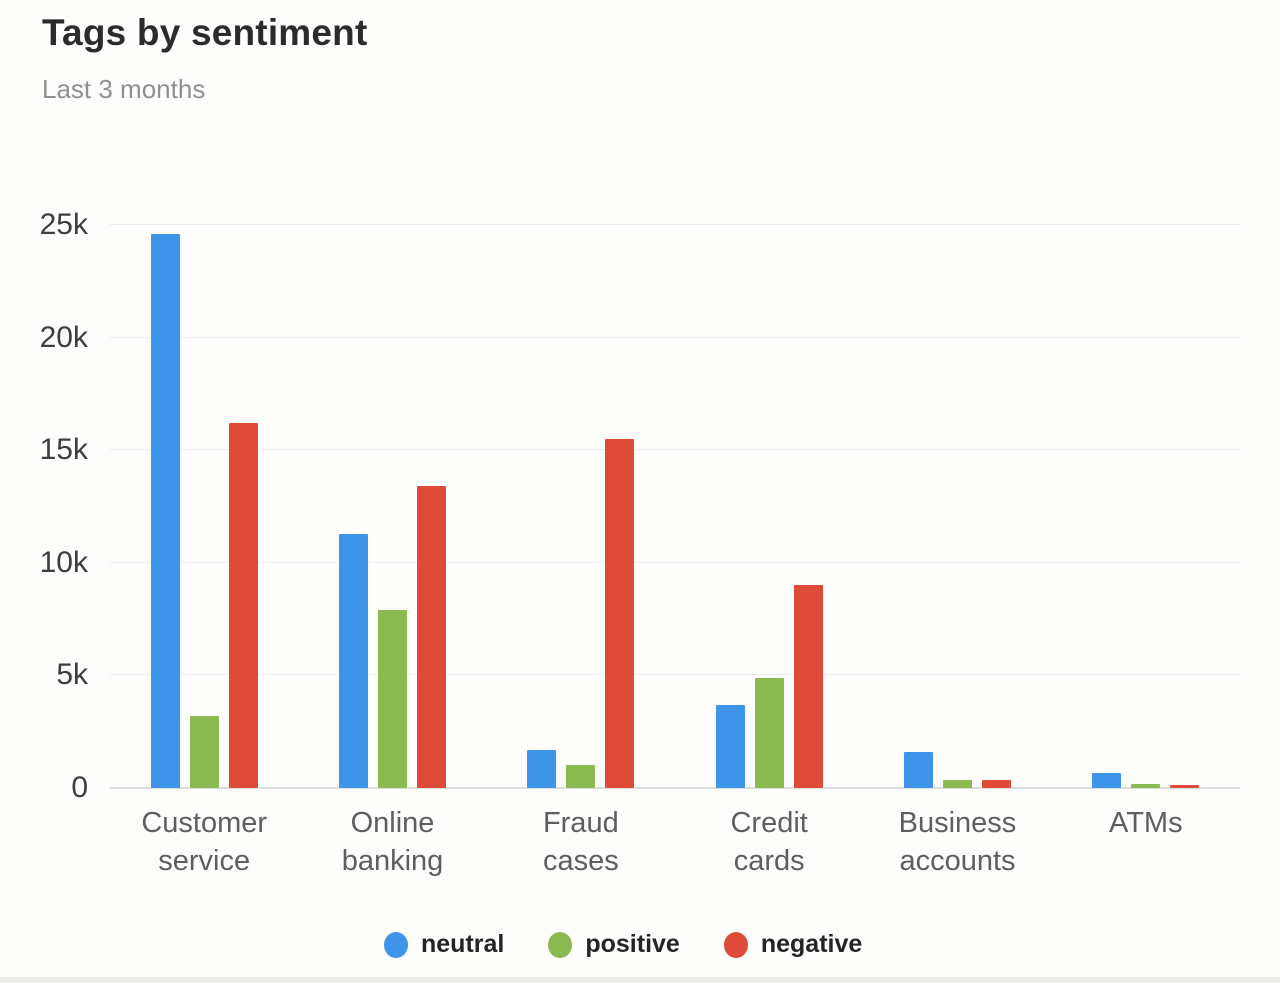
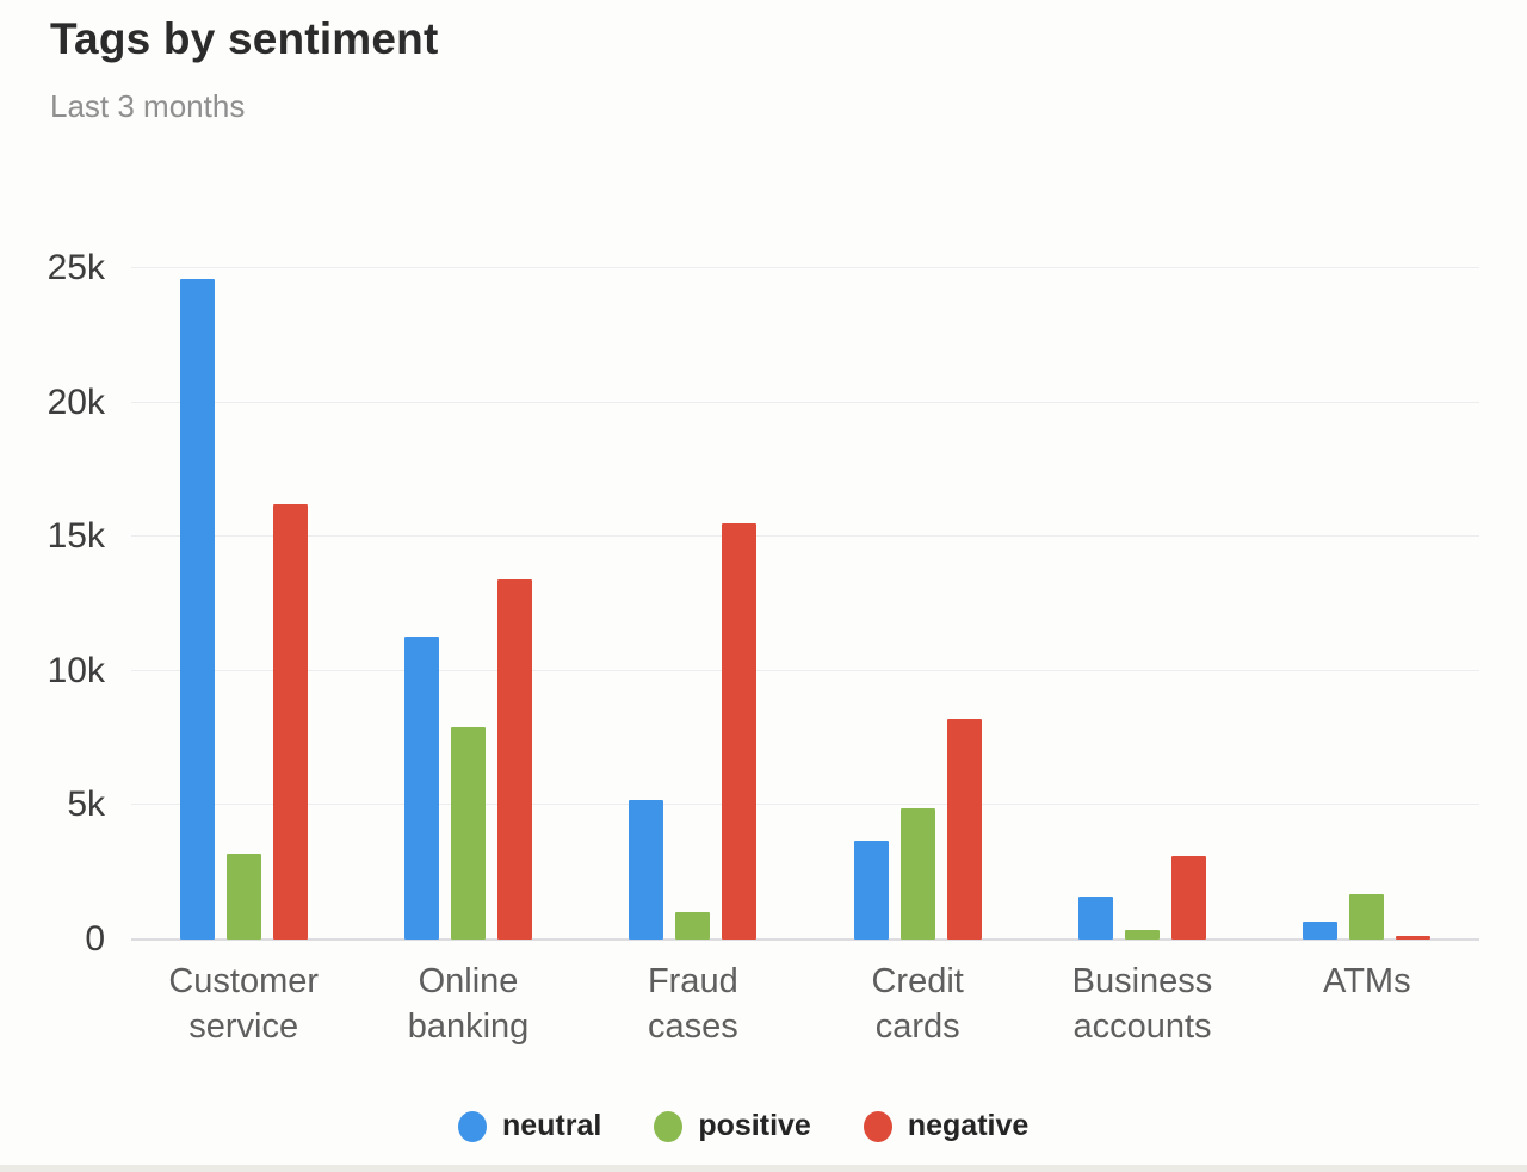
neutral/Fraud cases: 1.7k -> 5.2k
negative/Credit cards: 9.0k -> 8.2k
negative/Business accounts: 0.4k -> 3.1k
positive/ATMs: 0.2k -> 1.7k
